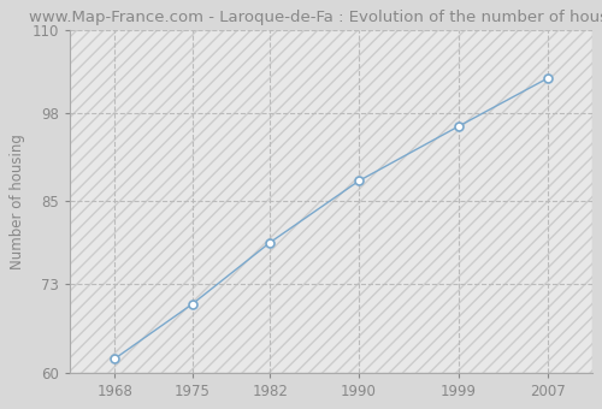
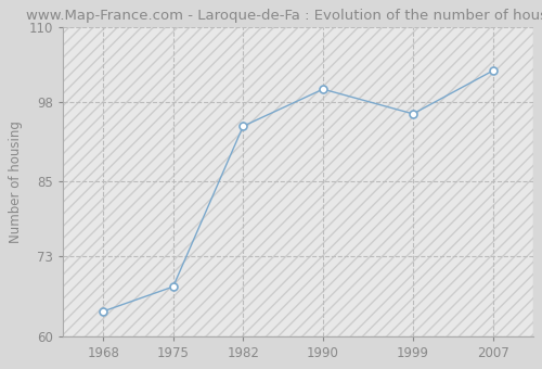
1968: 62 -> 64
1975: 70 -> 68
1982: 79 -> 94
1990: 88 -> 100
